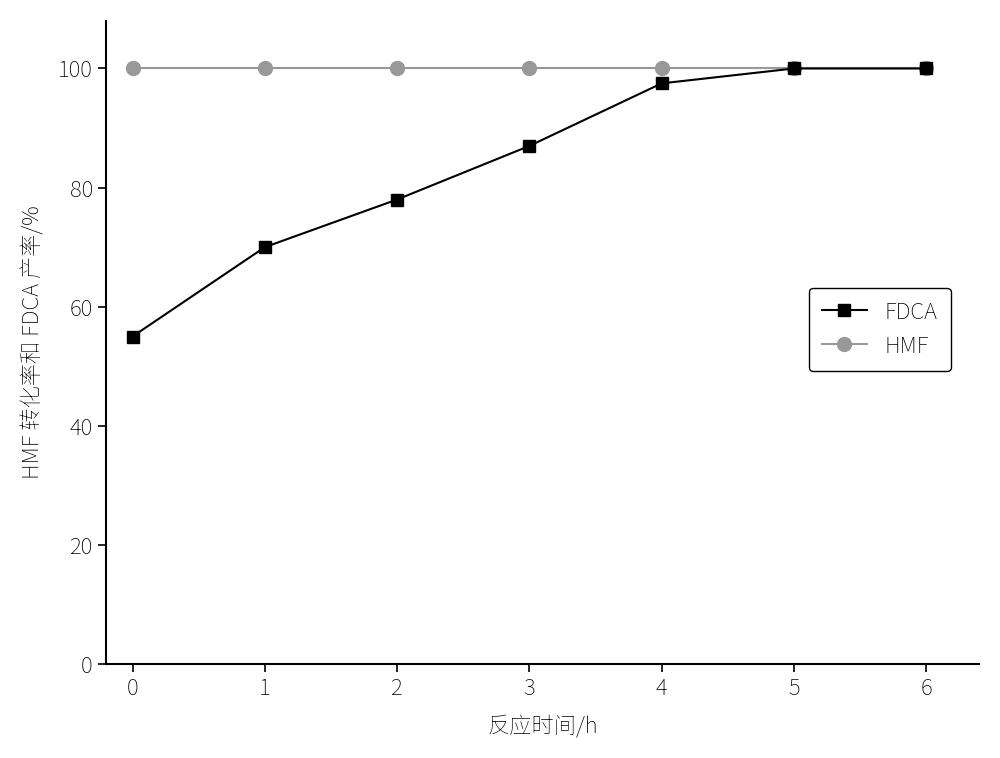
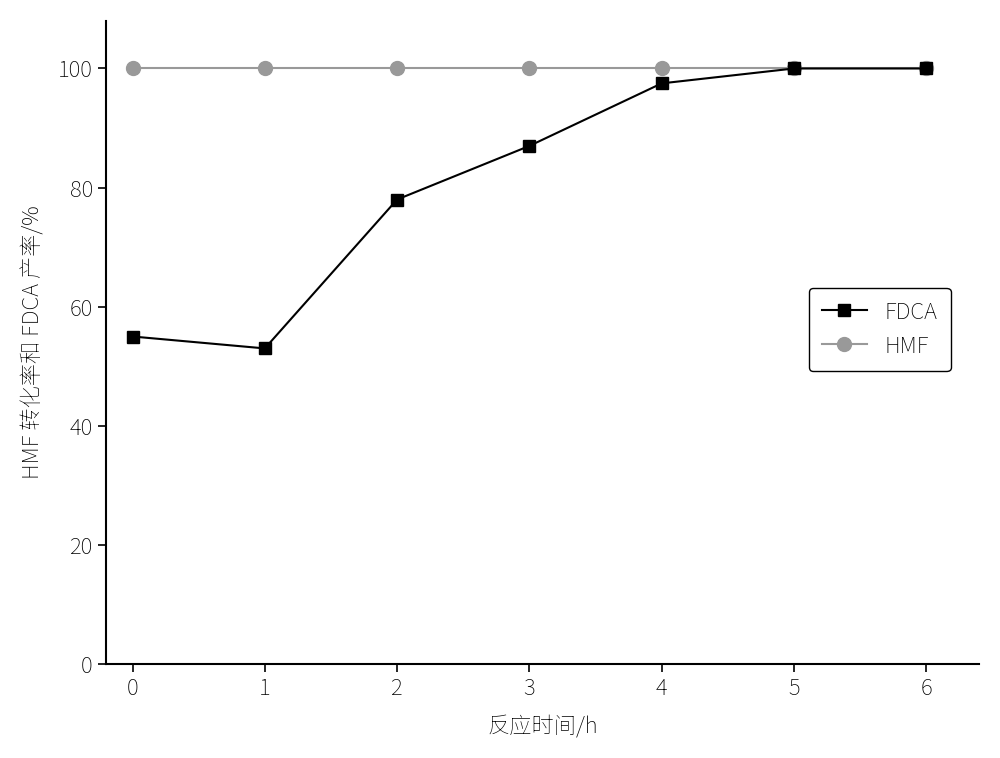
FDCA/1: 70.0 -> 53.0
